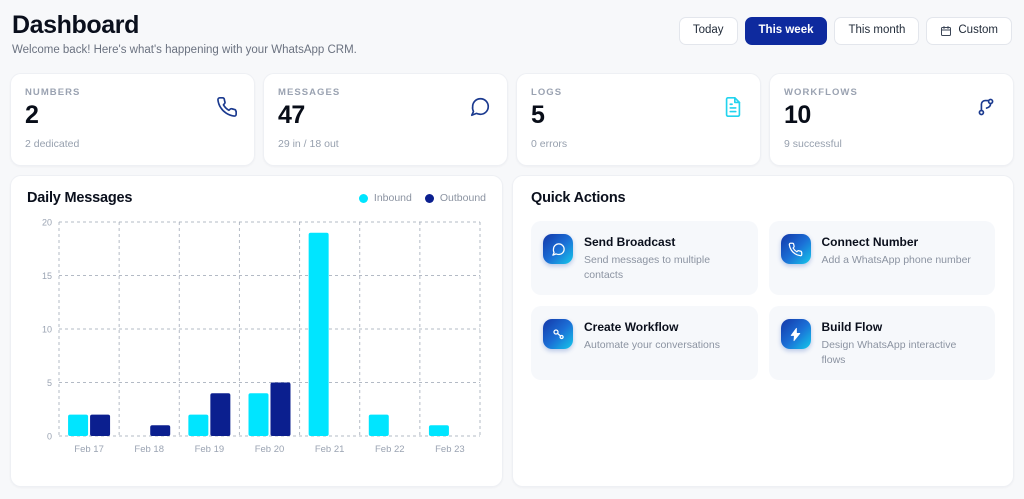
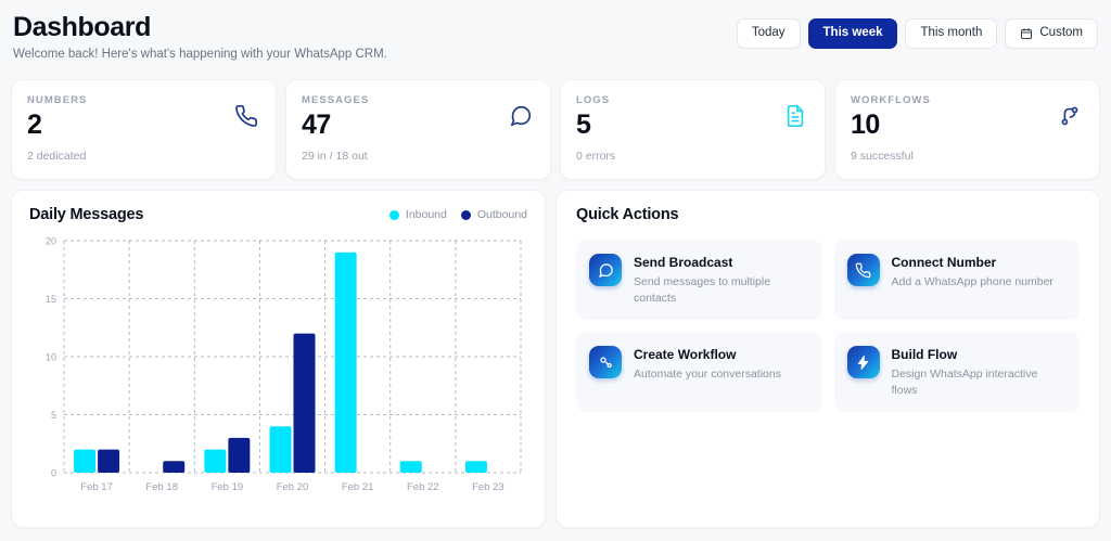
Outbound/Feb 19: 4 -> 3
Outbound/Feb 20: 5 -> 12
Inbound/Feb 22: 2 -> 1
